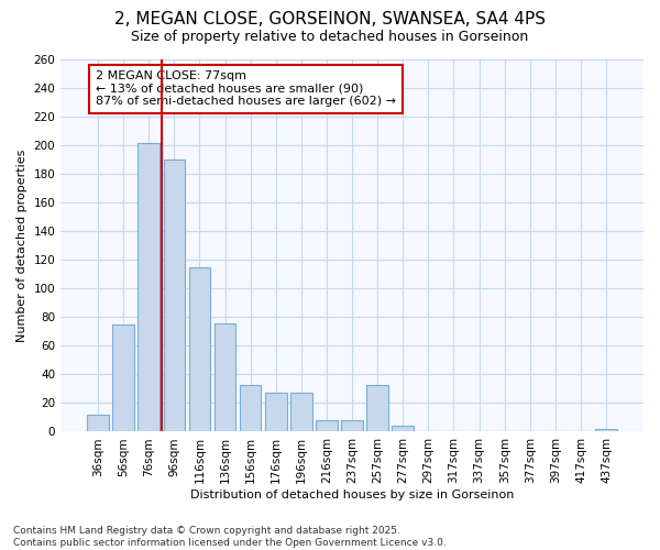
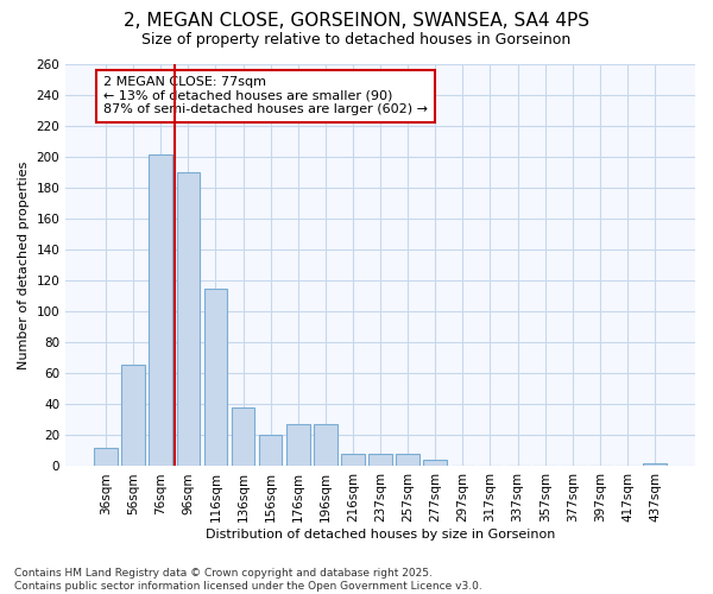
56sqm: 75 -> 66
136sqm: 76 -> 38
156sqm: 33 -> 20
257sqm: 33 -> 8
